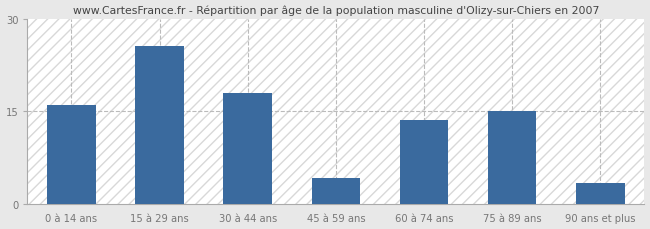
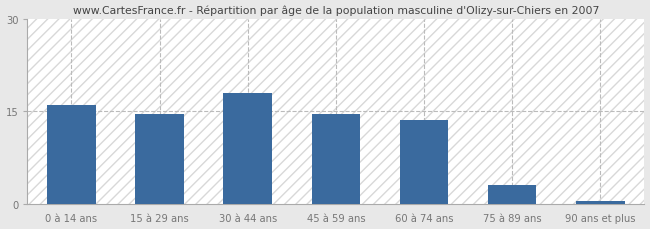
15 à 29 ans: 25.6 -> 14.5
45 à 59 ans: 4.2 -> 14.5
75 à 89 ans: 15.0 -> 3.0
90 ans et plus: 3.4 -> 0.5
